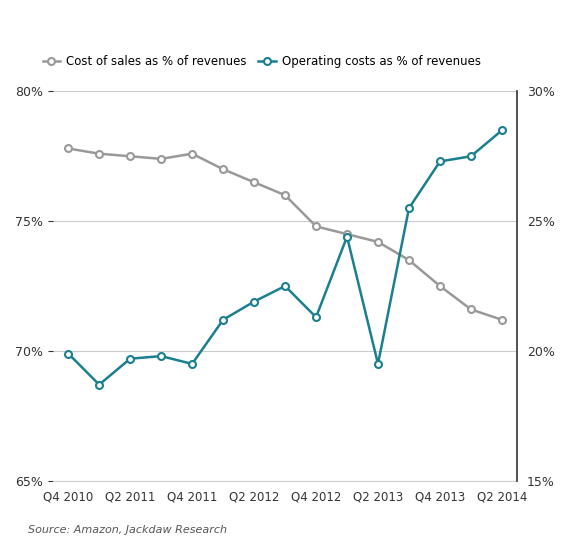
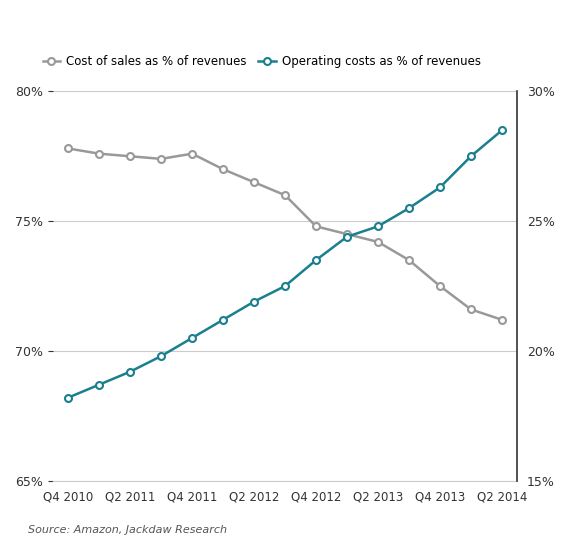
Operating costs as % of revenues/Q4 2010: 19.9% -> 18.2%
Operating costs as % of revenues/Q2 2011: 19.7% -> 19.2%
Operating costs as % of revenues/Q4 2011: 19.5% -> 20.5%
Operating costs as % of revenues/Q4 2012: 21.3% -> 23.5%
Operating costs as % of revenues/Q2 2013: 19.5% -> 24.8%
Operating costs as % of revenues/Q4 2013: 27.3% -> 26.3%
